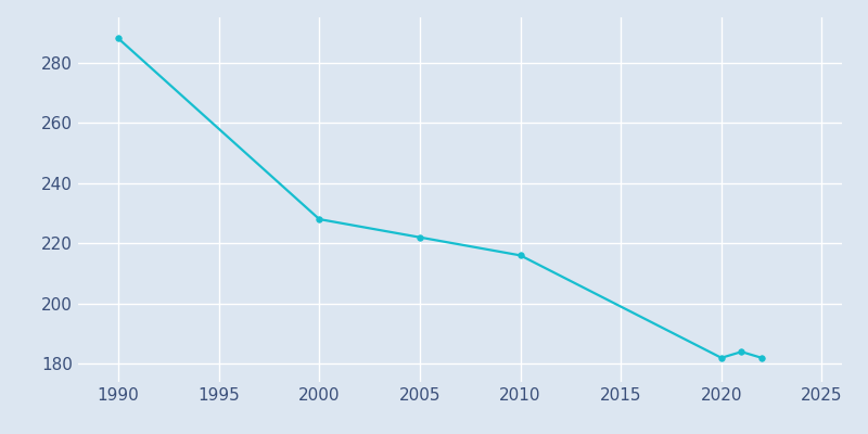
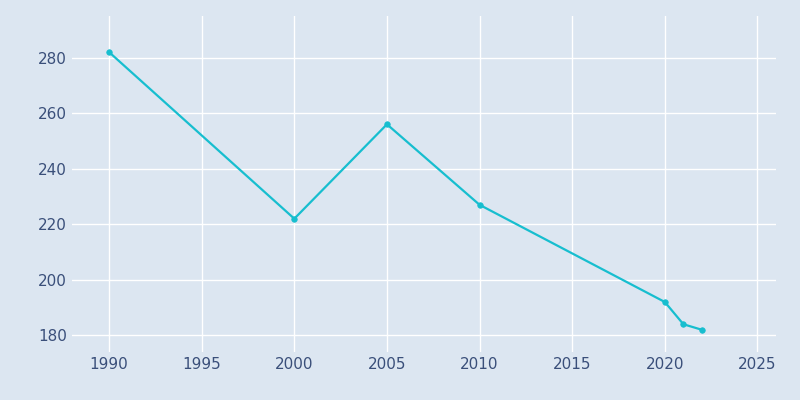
1990: 288 -> 282
2000: 228 -> 222
2005: 222 -> 256
2010: 216 -> 227
2020: 182 -> 192
